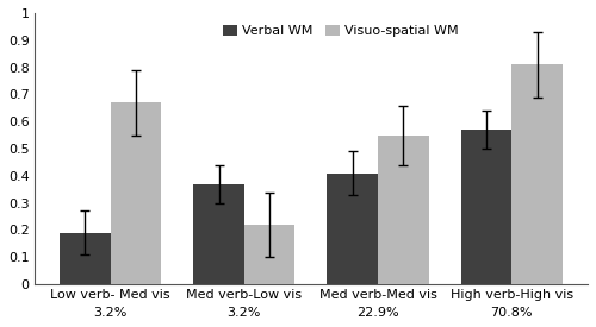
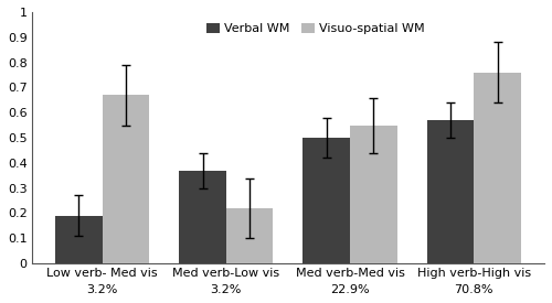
Verbal WM/Med verb-Med vis 22.9%: 0.41 -> 0.50
Visuo-spatial WM/High verb-High vis 70.8%: 0.81 -> 0.76
